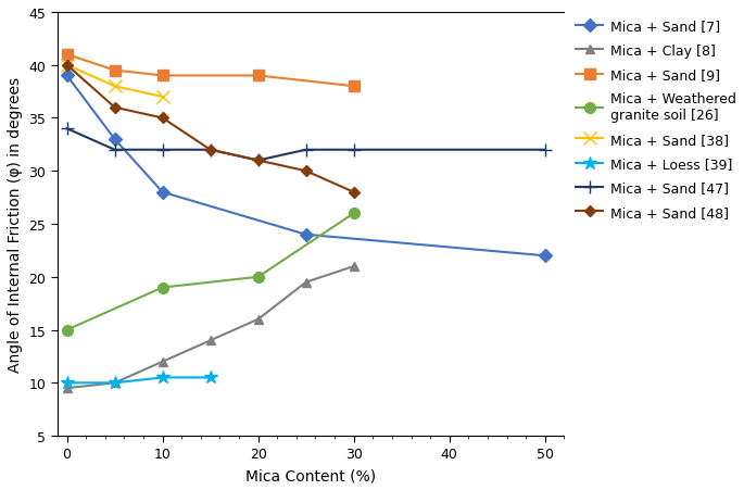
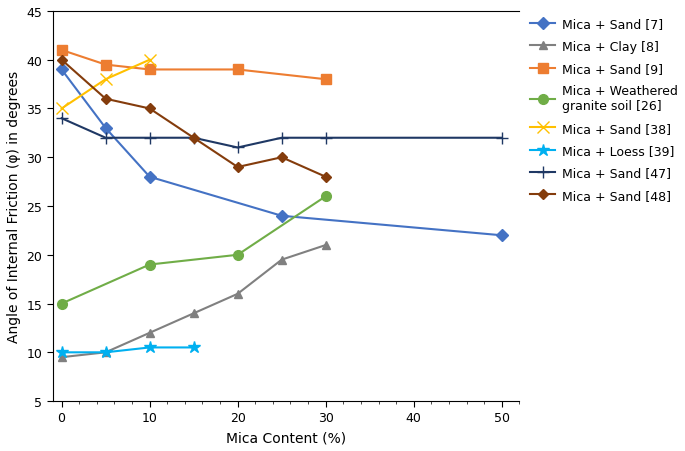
Mica + Sand [38]/0: 40 -> 35
Mica + Sand [38]/10: 37 -> 40
Mica + Sand [48]/20: 31 -> 29
